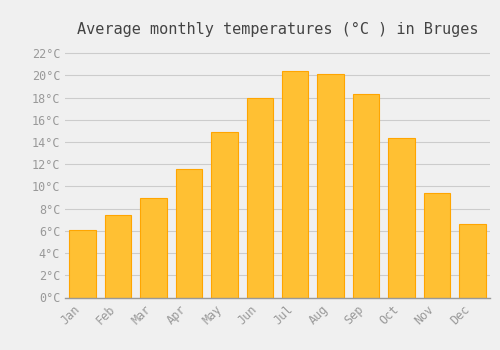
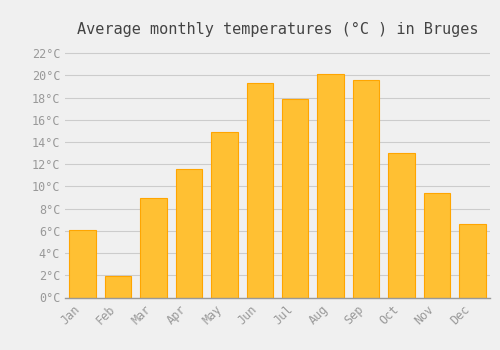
Feb: 7.4°C -> 1.9°C
Jun: 18.0°C -> 19.3°C
Jul: 20.4°C -> 17.9°C
Sep: 18.3°C -> 19.6°C
Oct: 14.4°C -> 13.0°C
